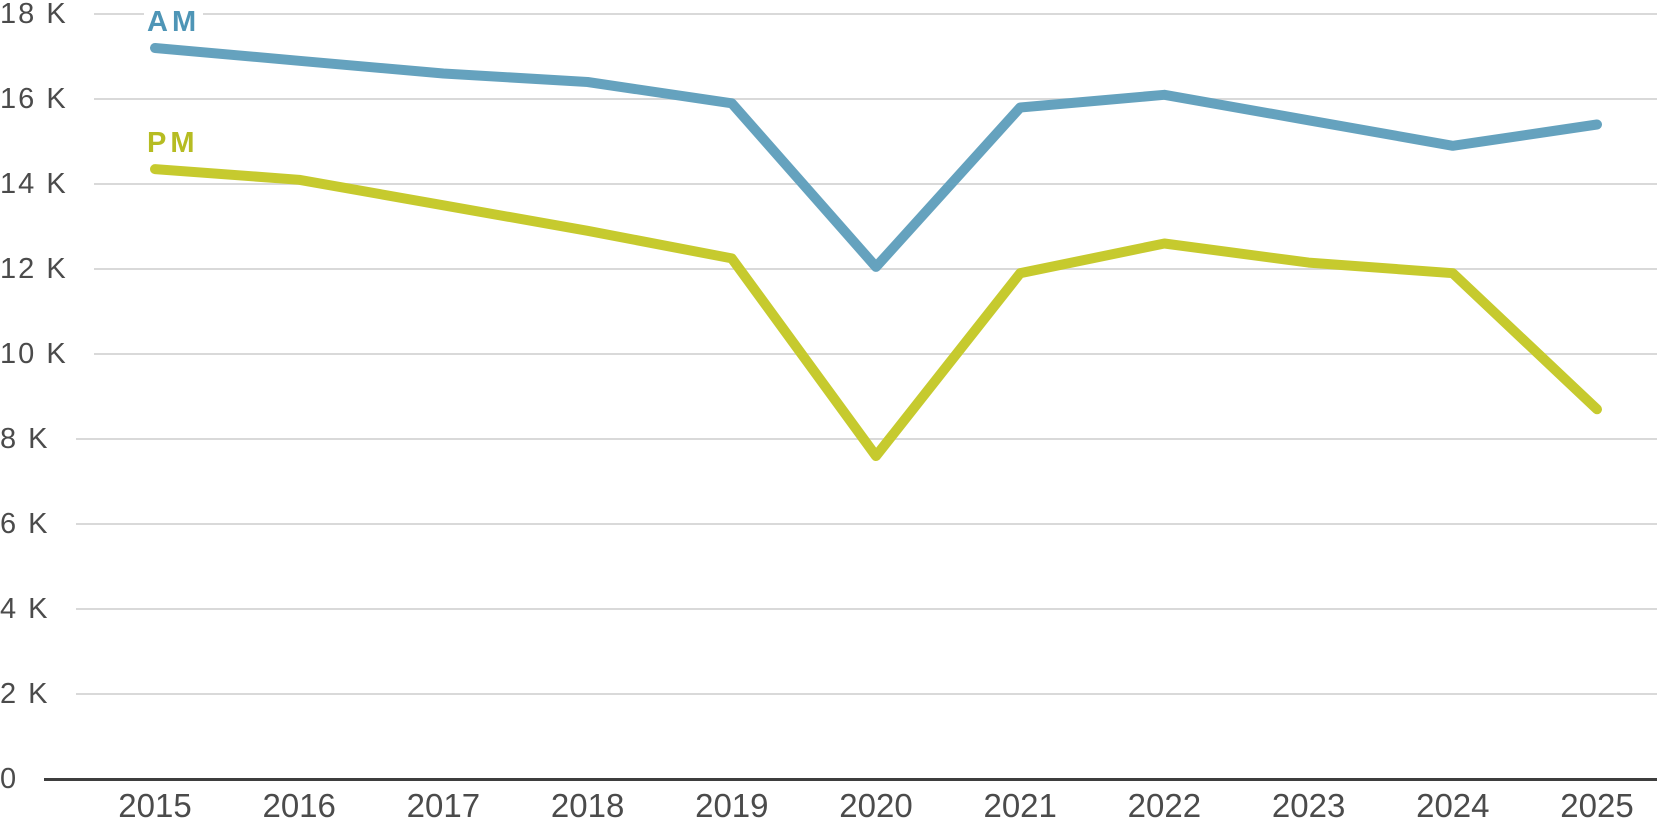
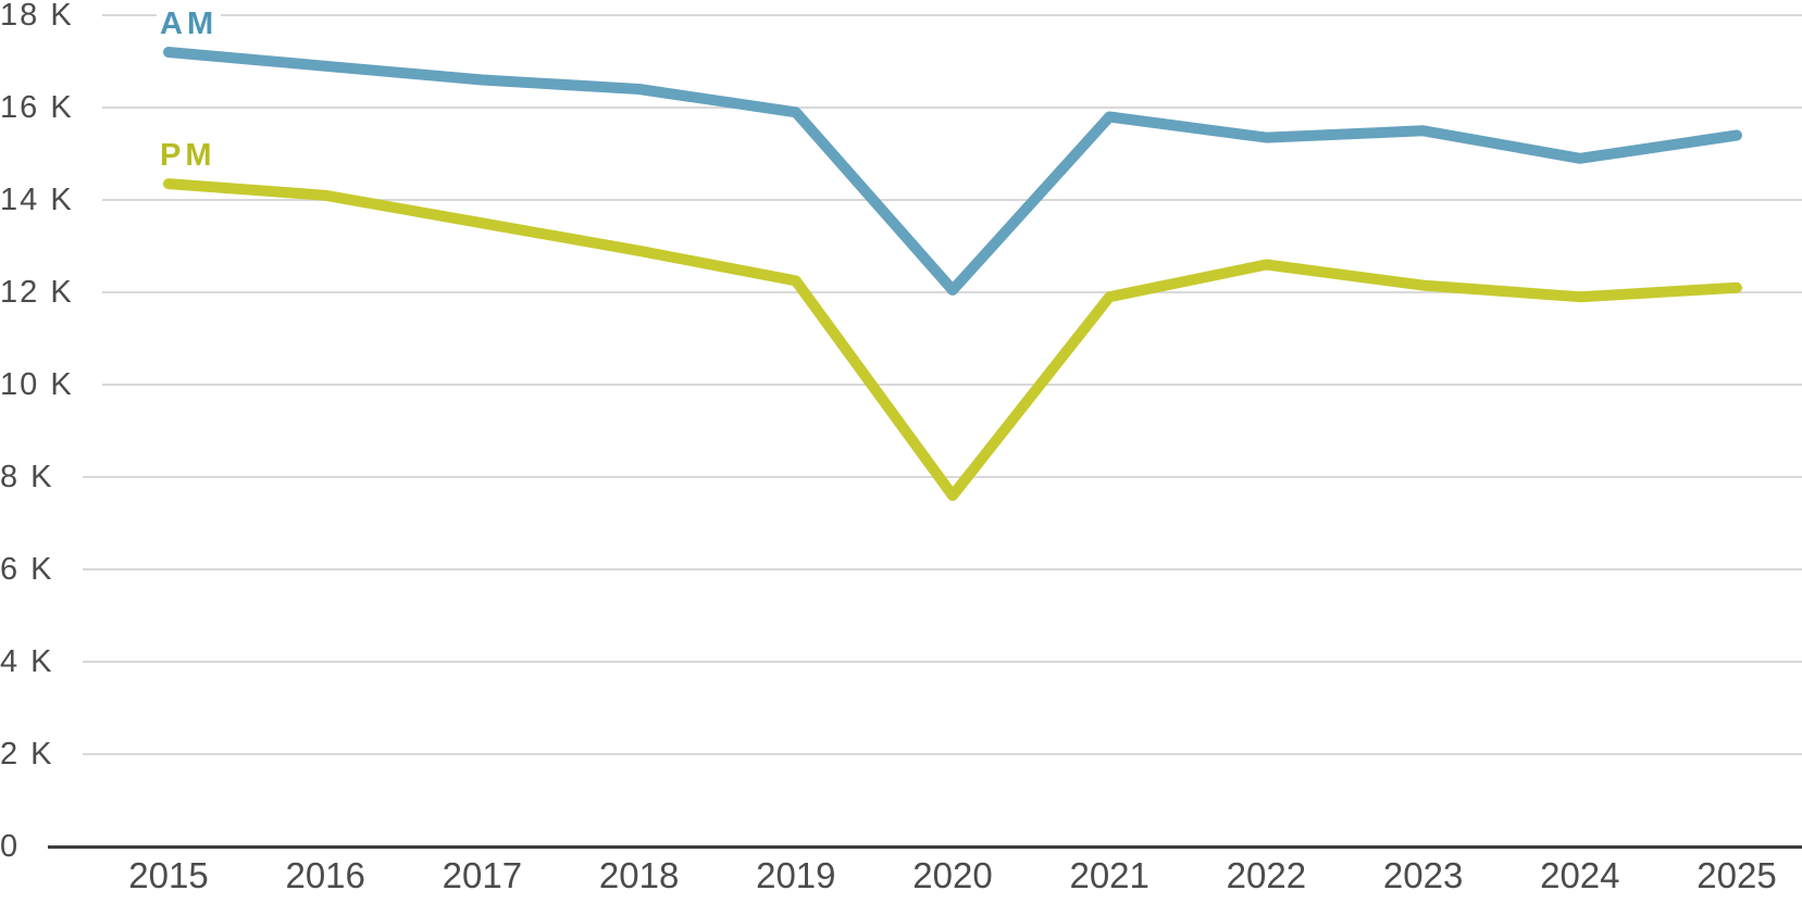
AM/2022: 16.1K -> 15.4K
PM/2025: 8.7K -> 12.1K
